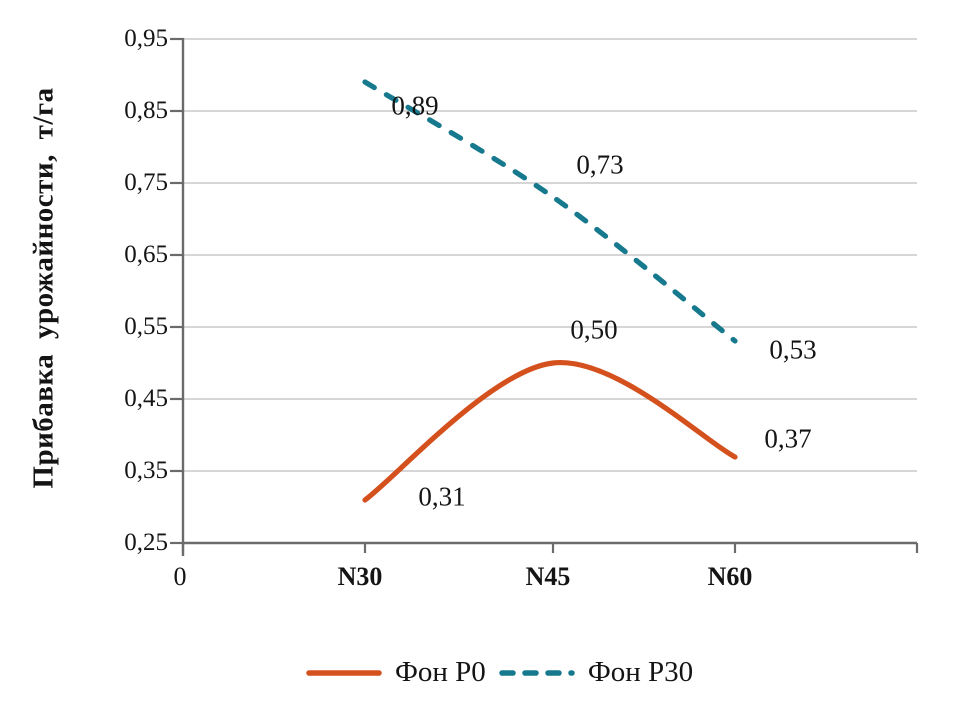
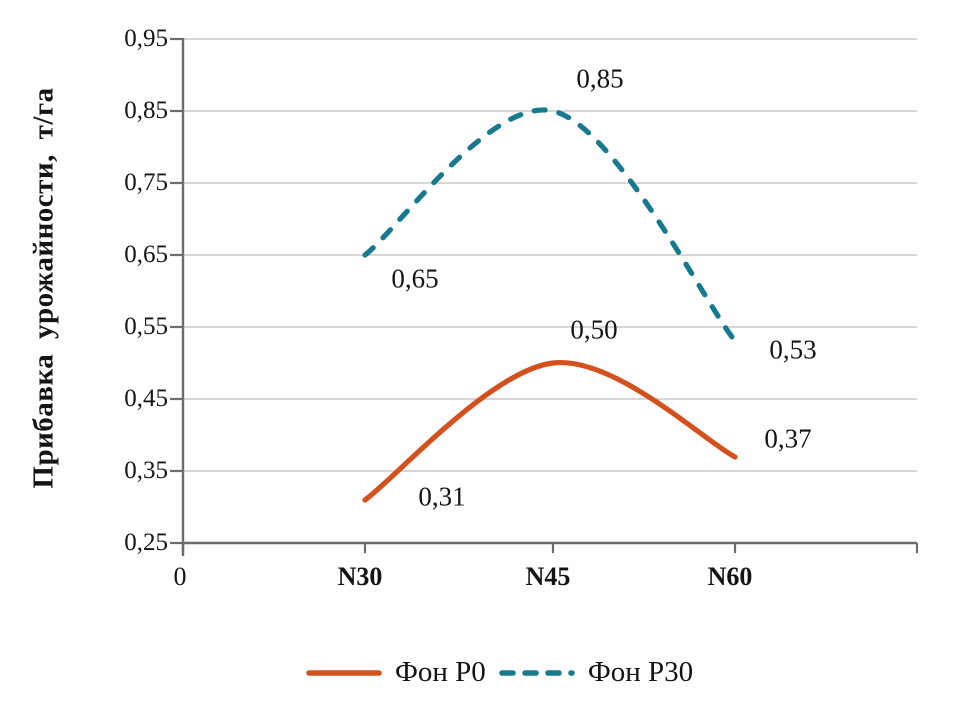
Фон Р30/N30: 0,89 -> 0,65
Фон Р30/N45: 0,73 -> 0,85
